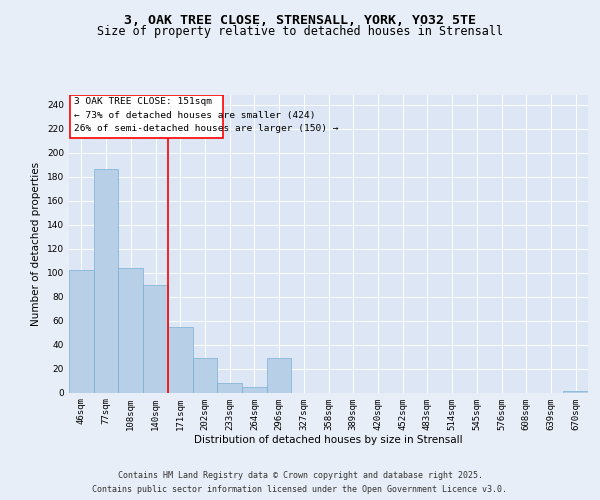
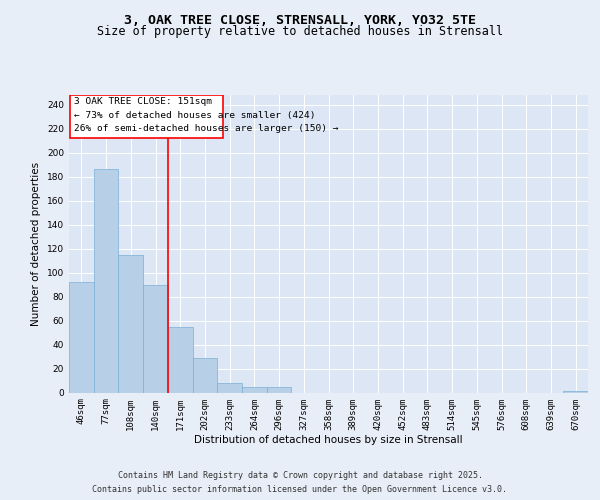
46sqm: 102 -> 92
108sqm: 104 -> 115
296sqm: 29 -> 5
